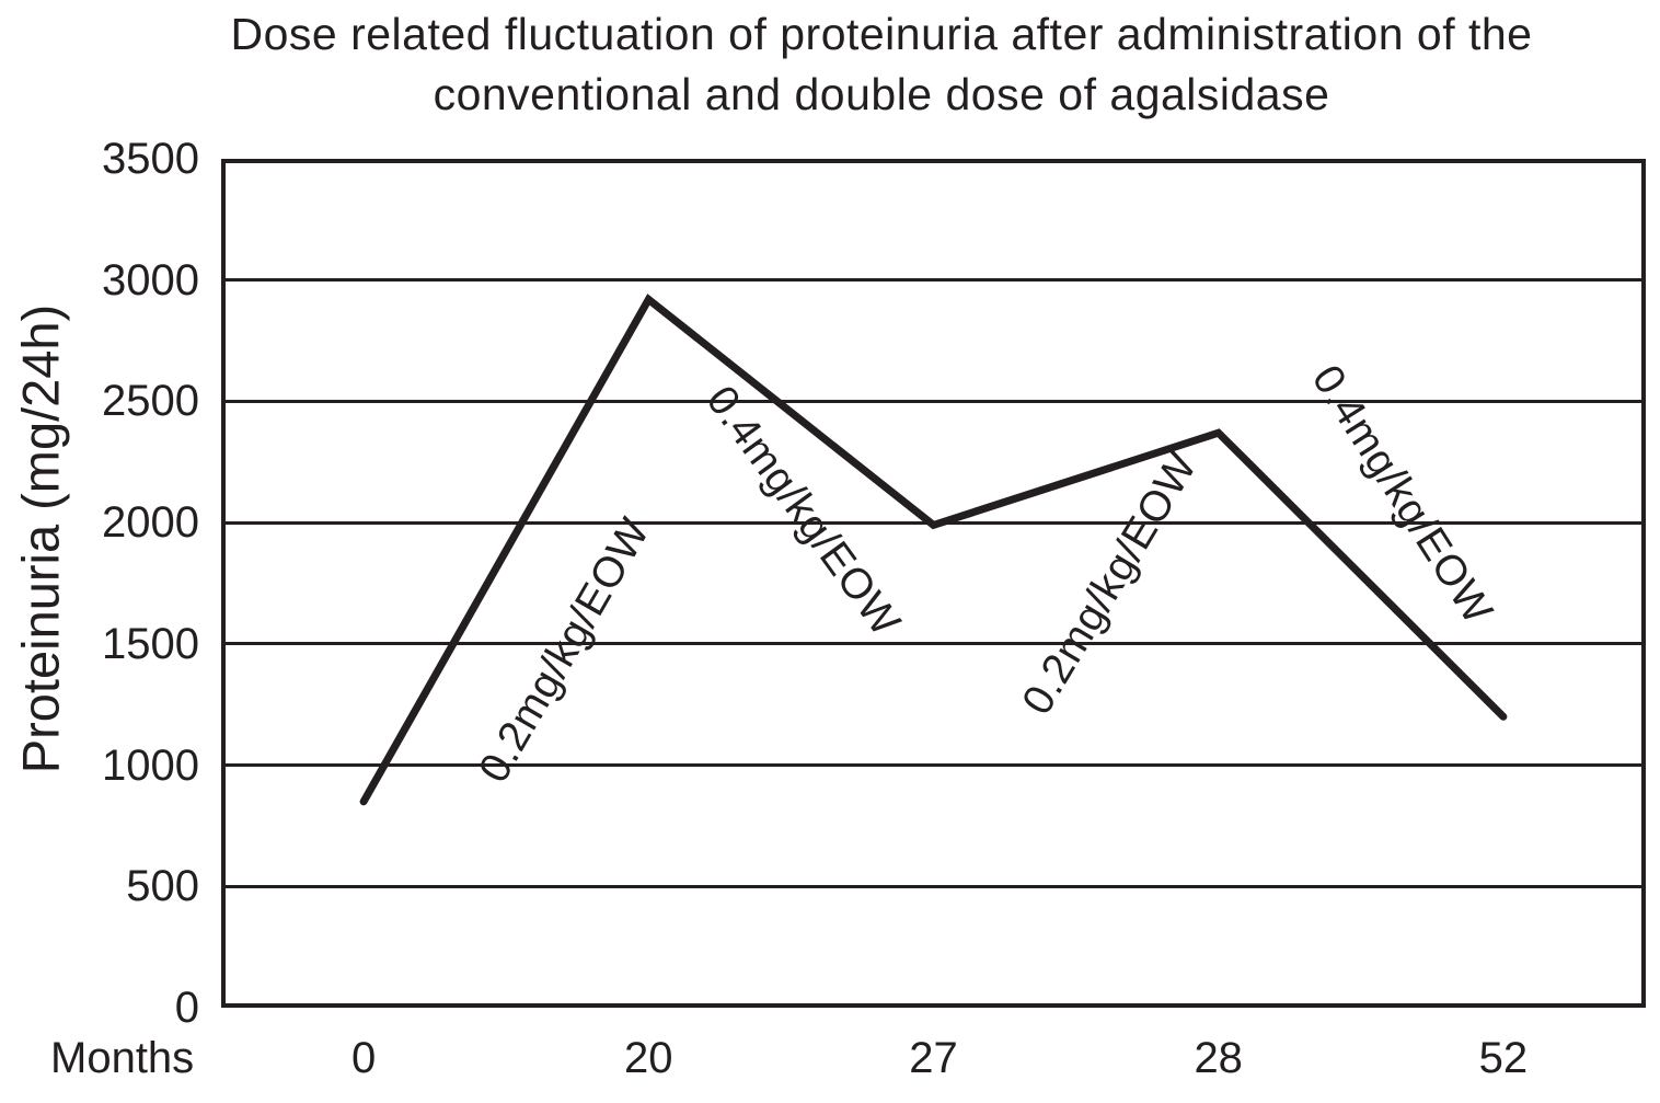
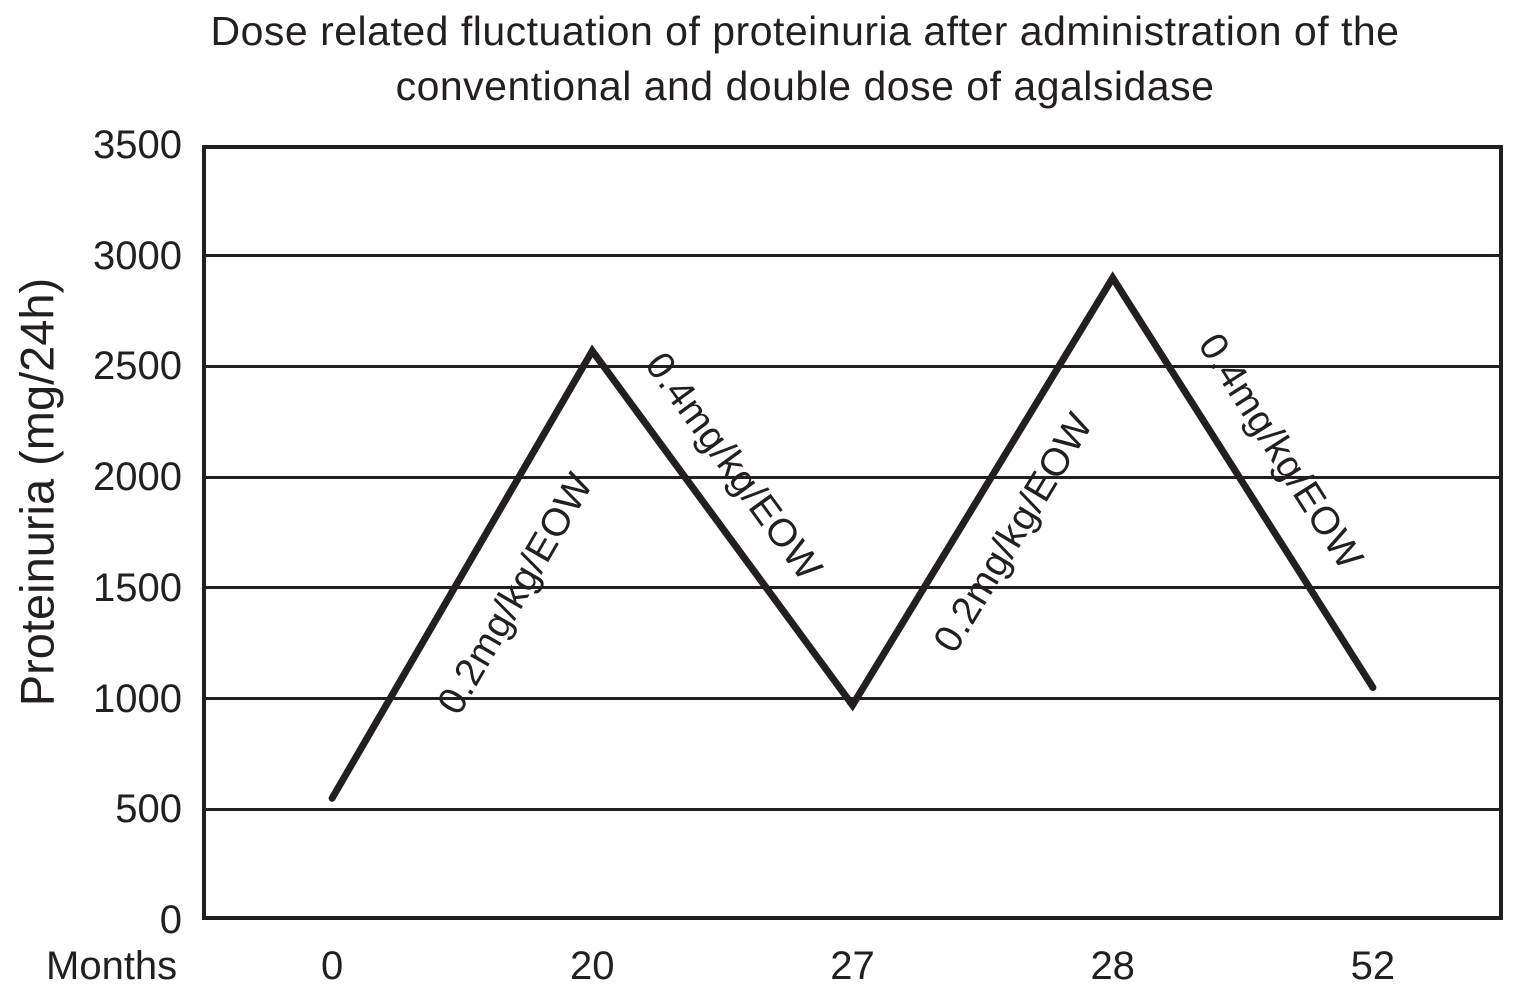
0: 850 -> 550
20: 2920 -> 2570
27: 1990 -> 970
28: 2370 -> 2900
52: 1200 -> 1050
